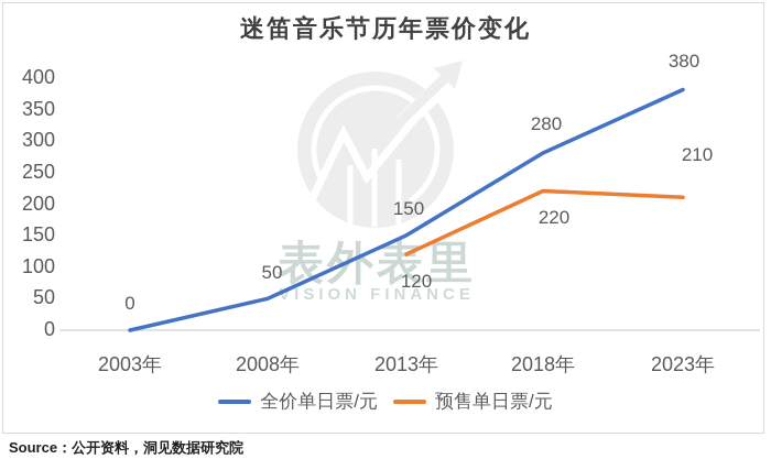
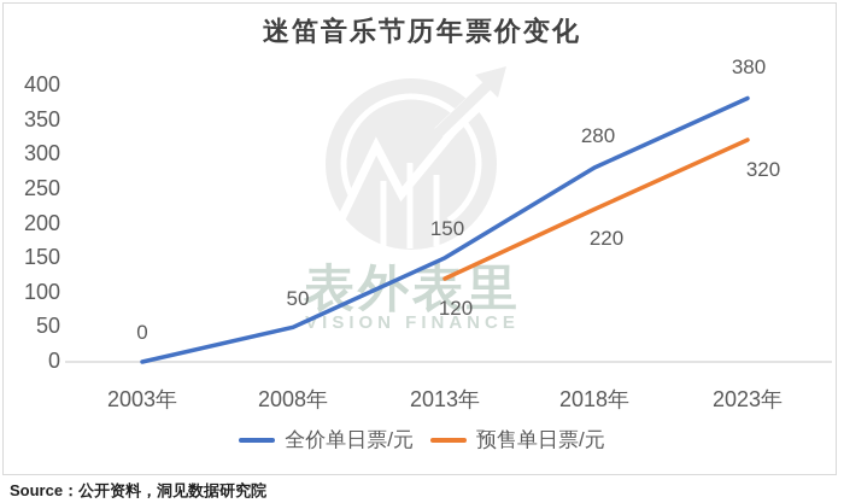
预售单日票/元/2023年: 210 -> 320
